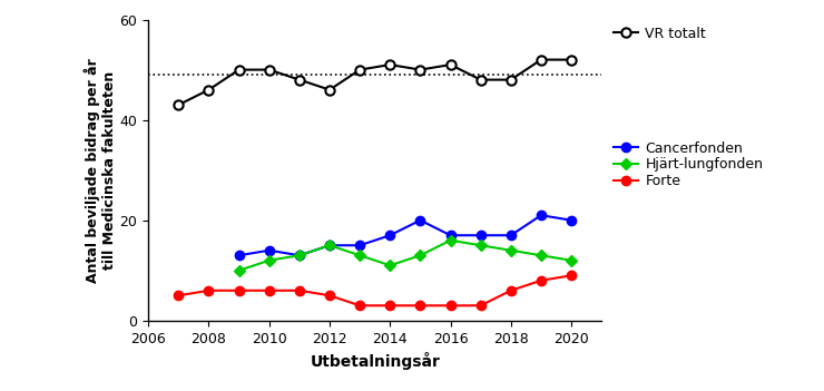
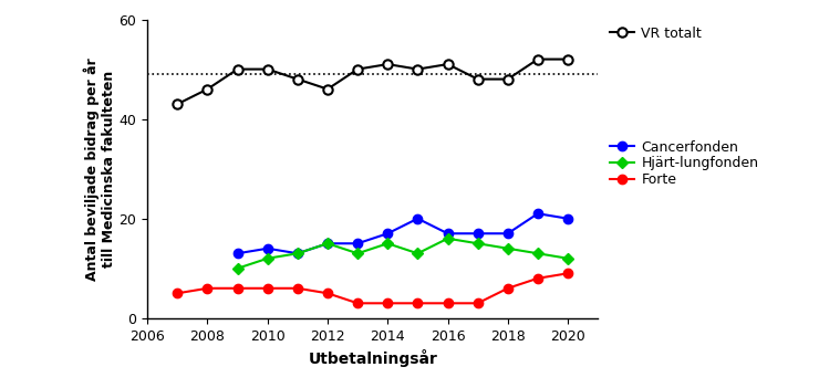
Hjärt-lungfonden/2014: 11 -> 15
